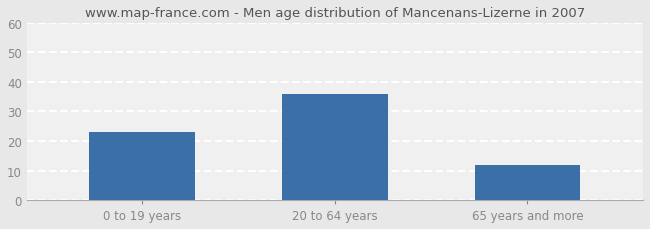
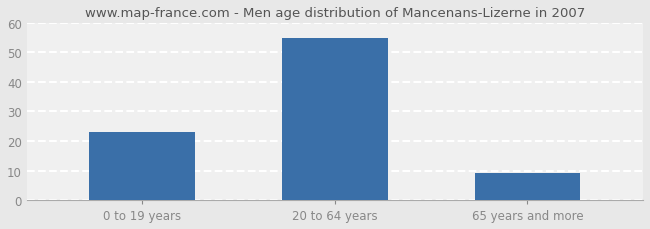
20 to 64 years: 36 -> 55
65 years and more: 12 -> 9
